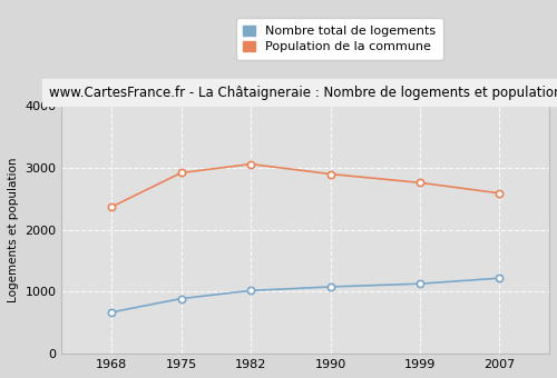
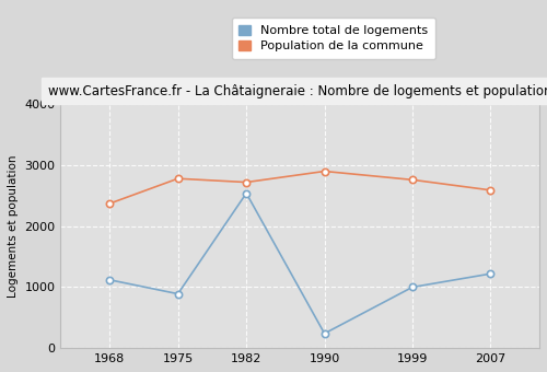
Nombre total de logements/1968: 670 -> 1120
Population de la commune/1975: 2920 -> 2780
Nombre total de logements/1982: 1020 -> 2540
Population de la commune/1982: 3060 -> 2720
Nombre total de logements/1990: 1080 -> 240
Nombre total de logements/1999: 1130 -> 1000
